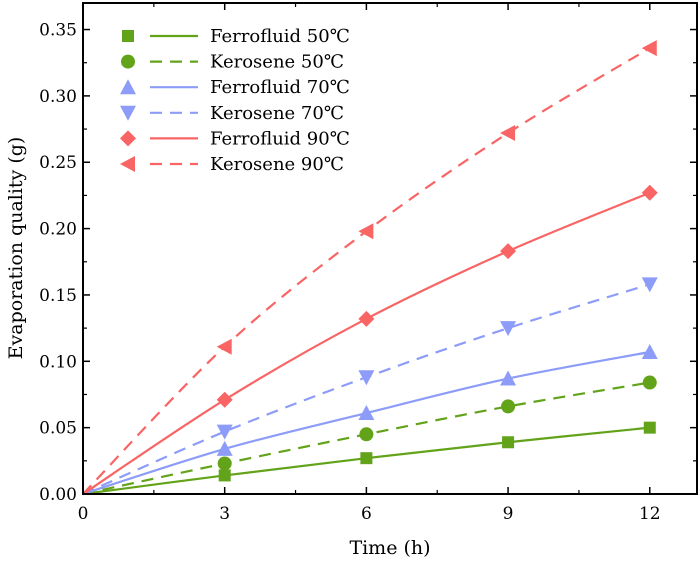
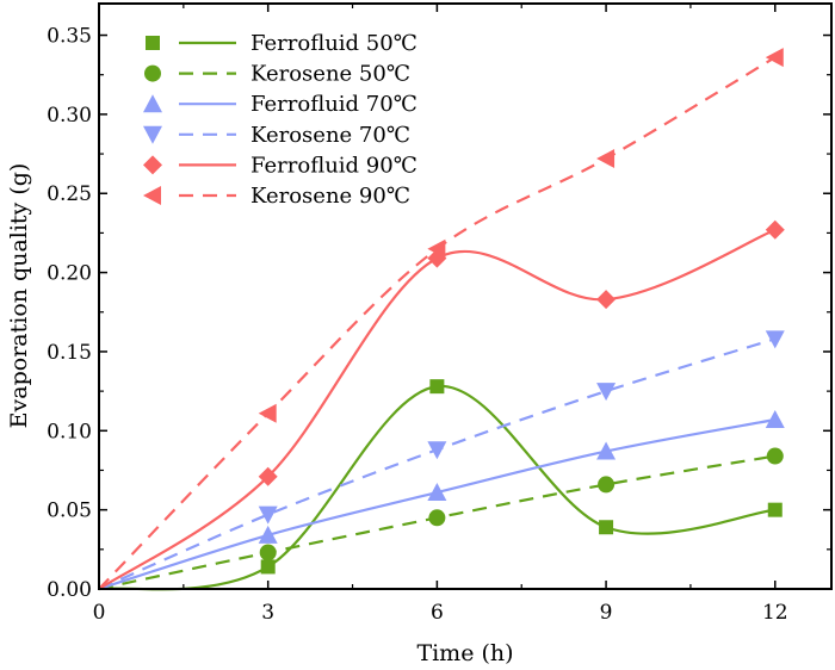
Ferrofluid 50℃/6: 0.027 -> 0.128
Ferrofluid 90℃/6: 0.132 -> 0.209
Kerosene 90℃/6: 0.198 -> 0.215
